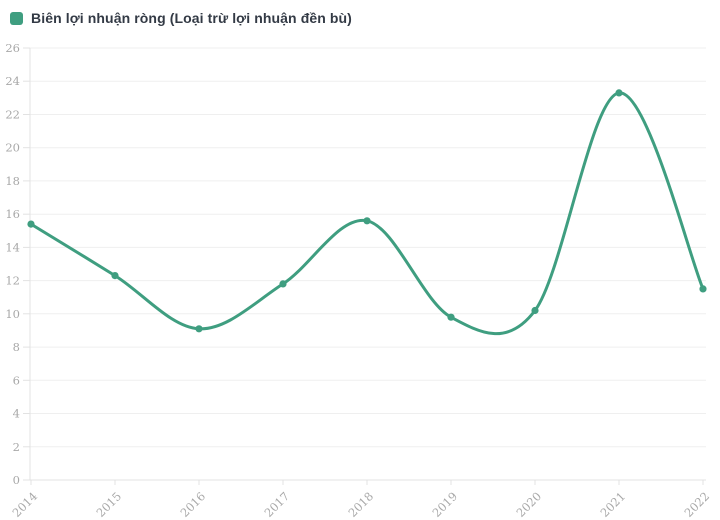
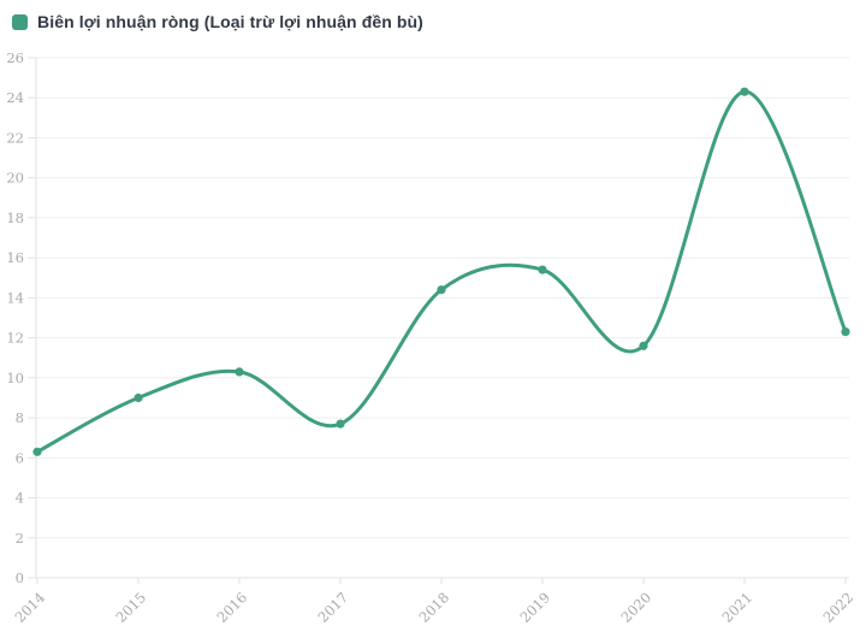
2014: 15.4 -> 6.3
2015: 12.3 -> 9.0
2016: 9.1 -> 10.3
2017: 11.8 -> 7.7
2018: 15.6 -> 14.4
2019: 9.8 -> 15.4
2020: 10.2 -> 11.6
2021: 23.3 -> 24.3
2022: 11.5 -> 12.3
